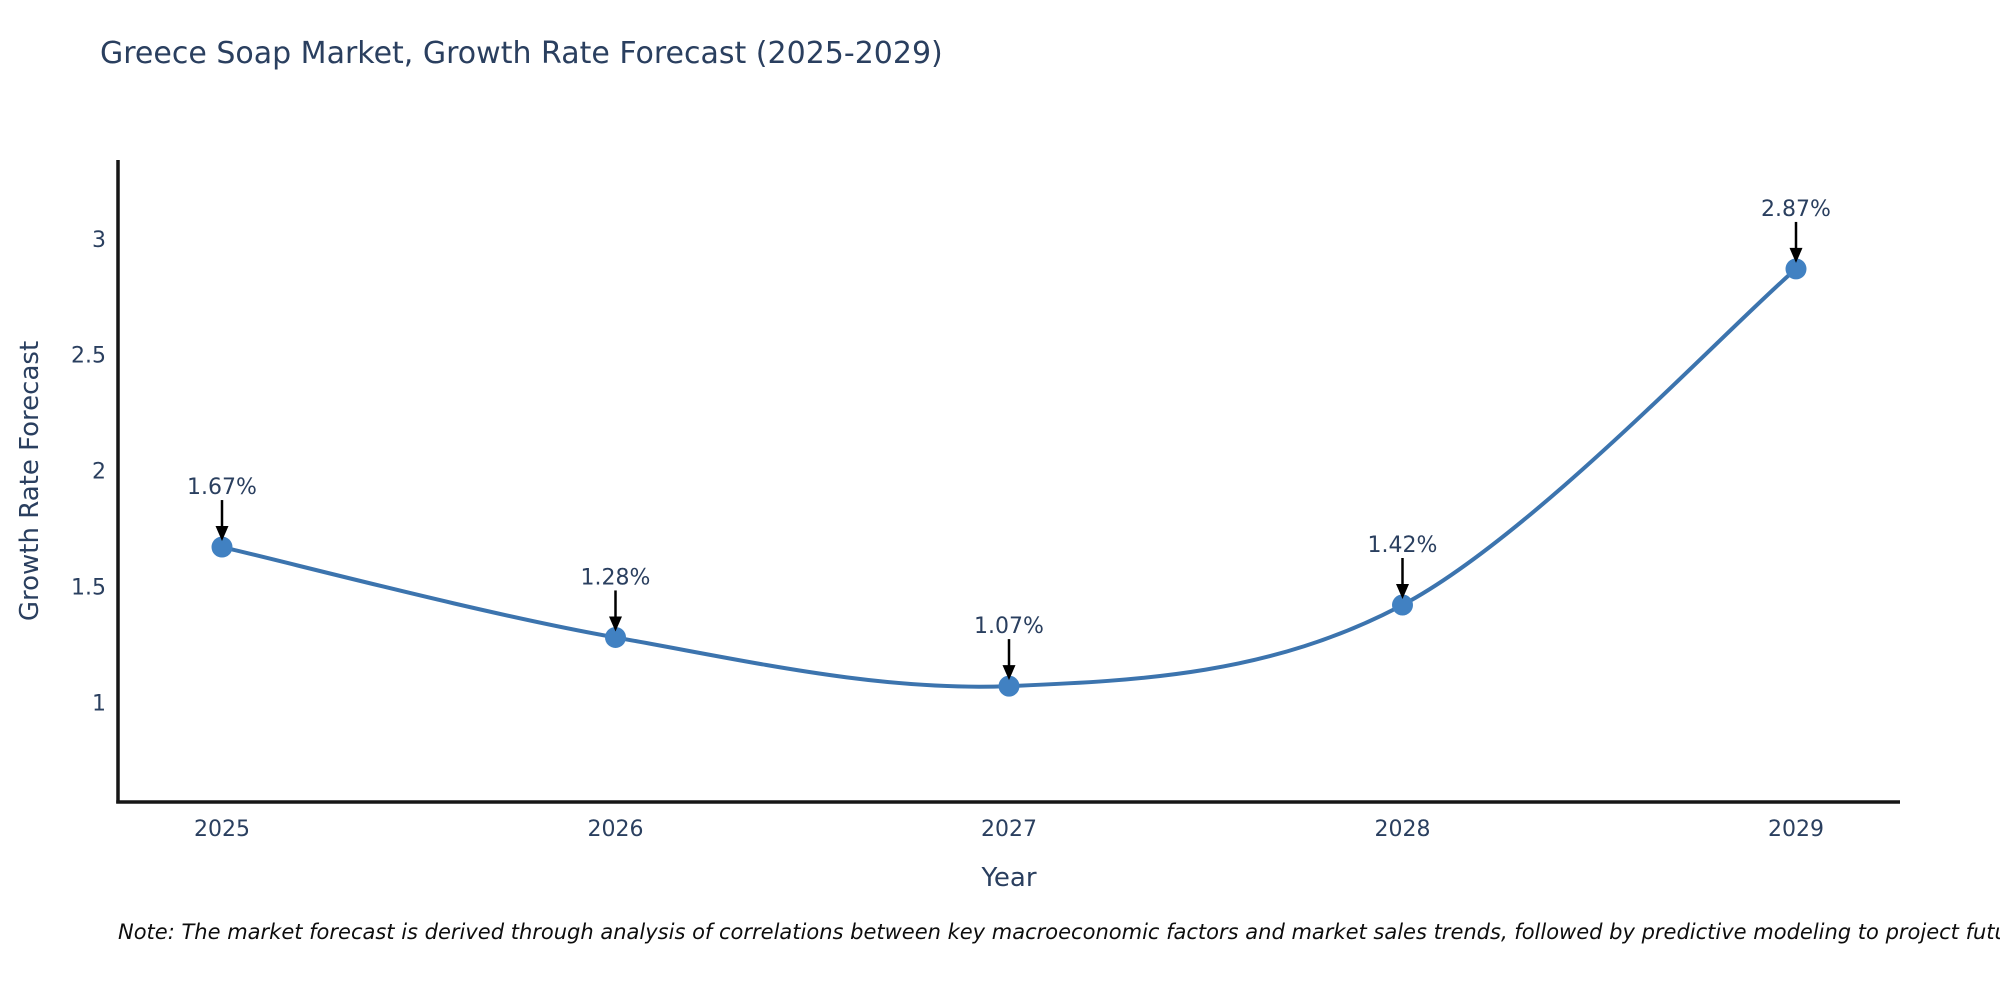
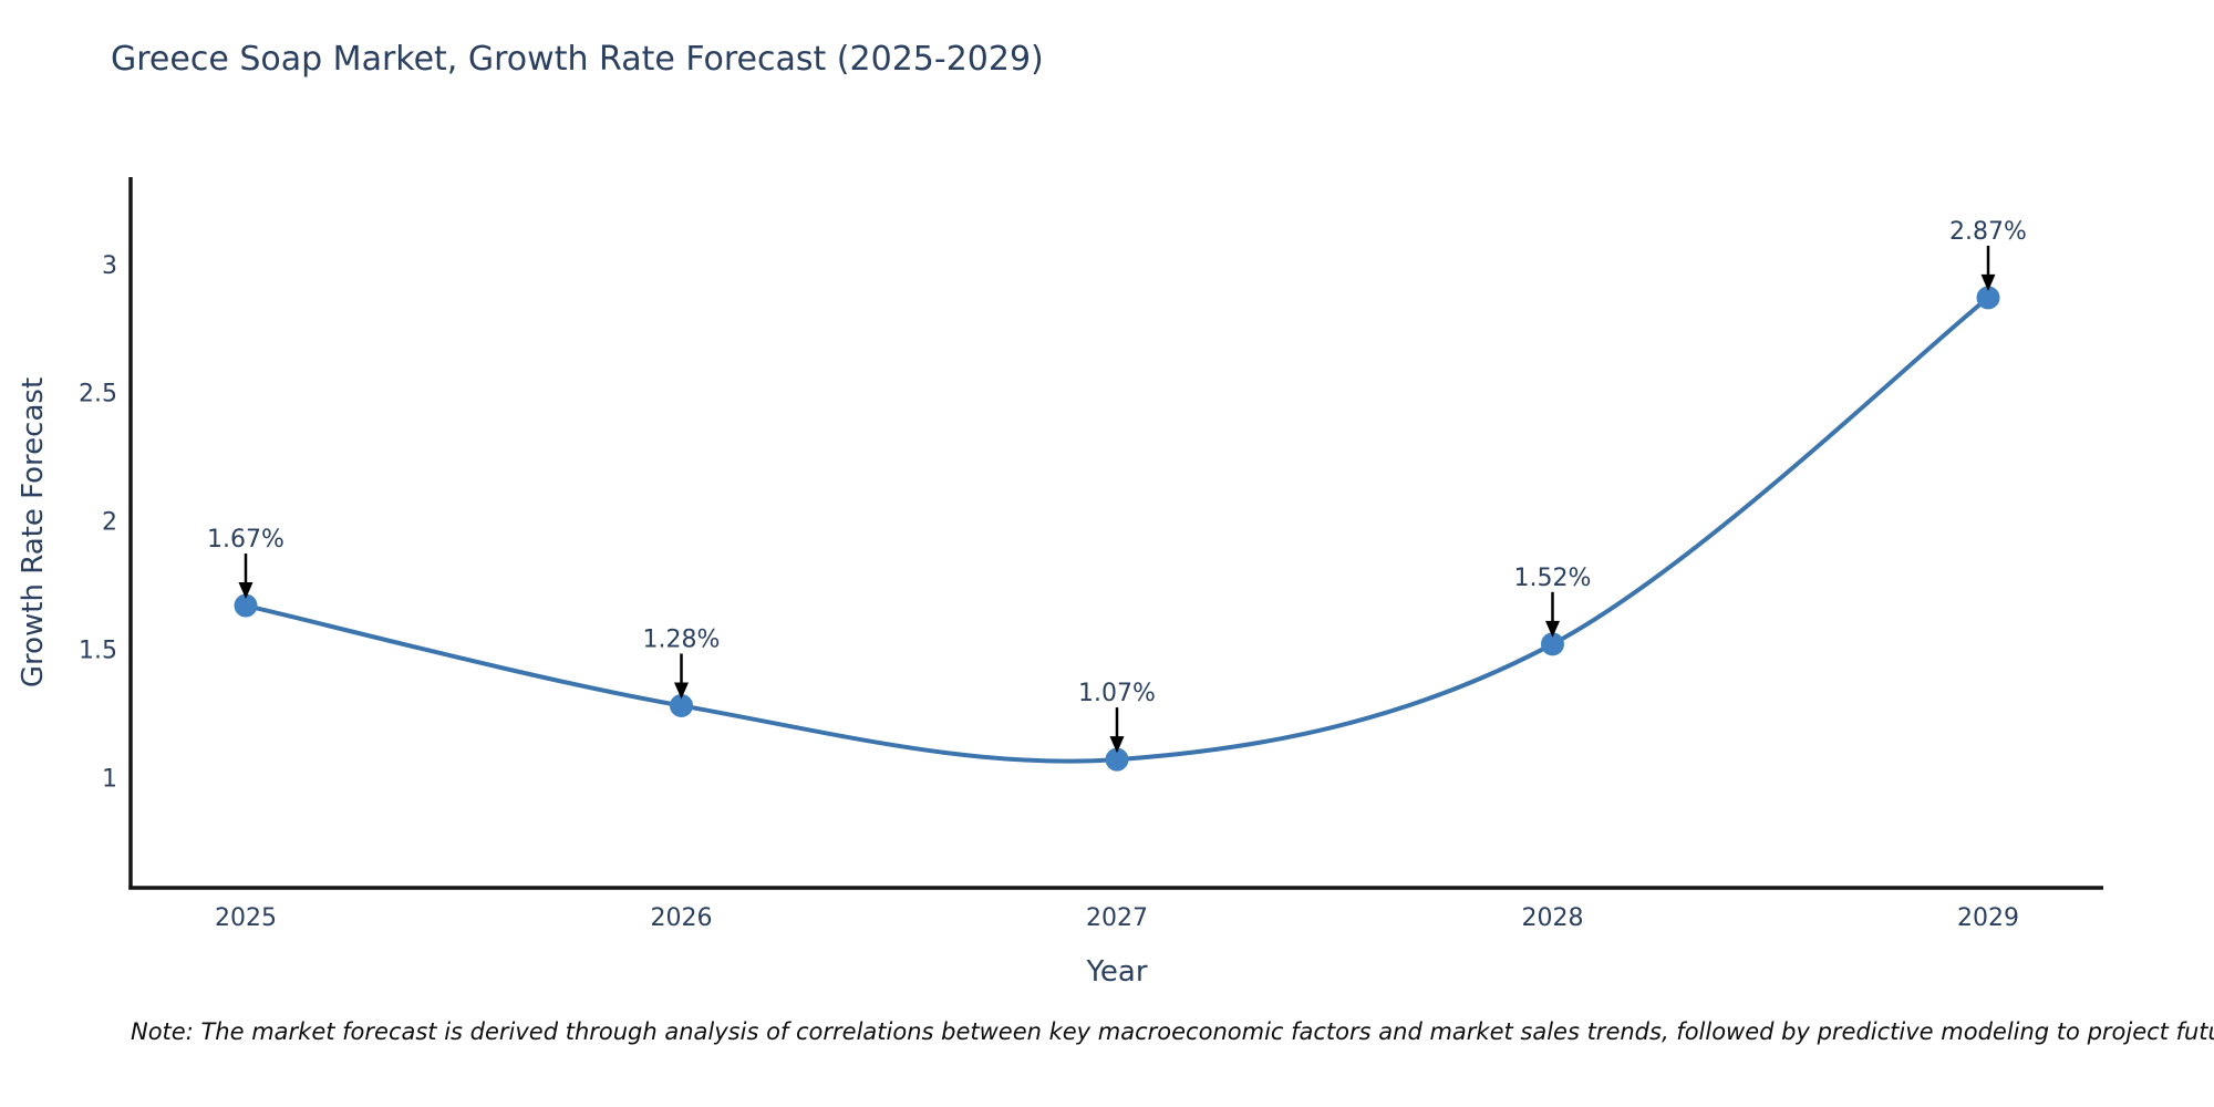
2028: 1.42% -> 1.52%
